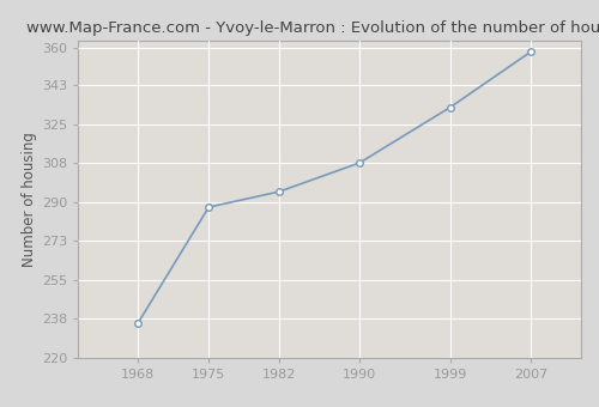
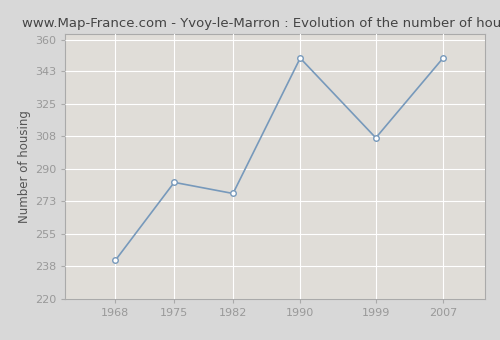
1968: 236 -> 241
1975: 288 -> 283
1982: 295 -> 277
1990: 308 -> 350
1999: 333 -> 307
2007: 358 -> 350
